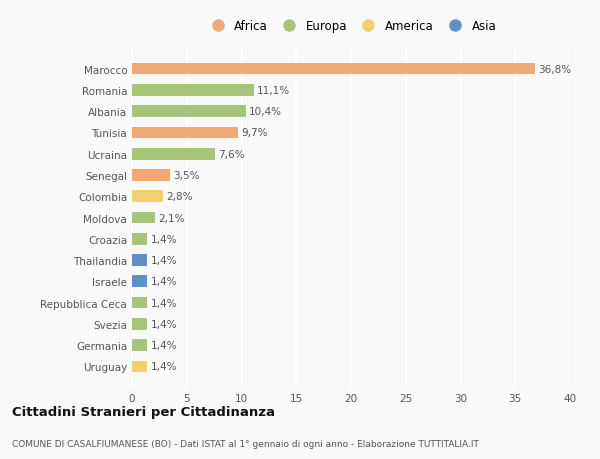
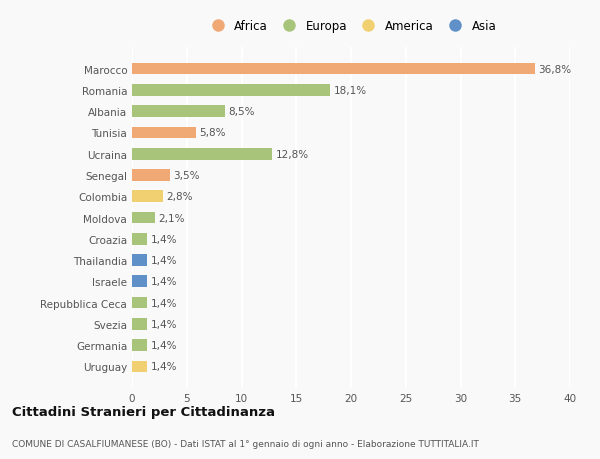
Romania: 11,1% -> 18,1%
Albania: 10,4% -> 8,5%
Tunisia: 9,7% -> 5,8%
Ucraina: 7,6% -> 12,8%
